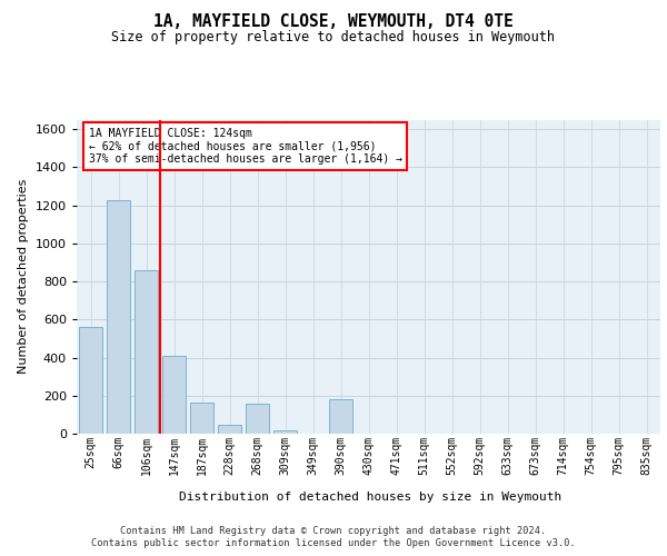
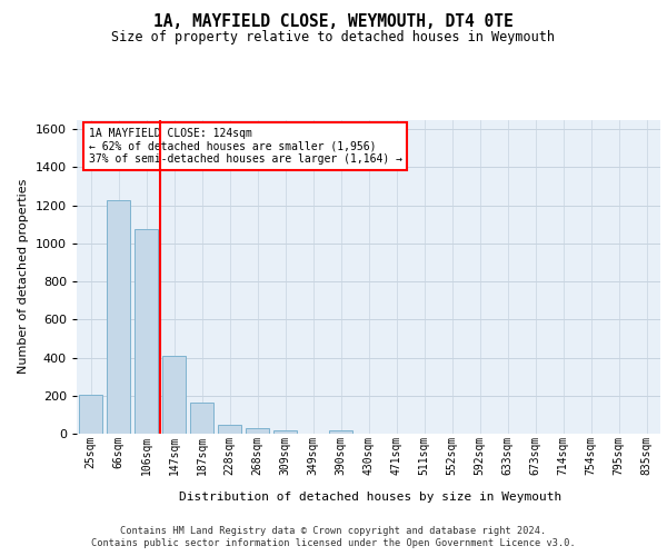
25sqm: 560 -> 200
106sqm: 860 -> 1080
268sqm: 160 -> 30
390sqm: 180 -> 20
